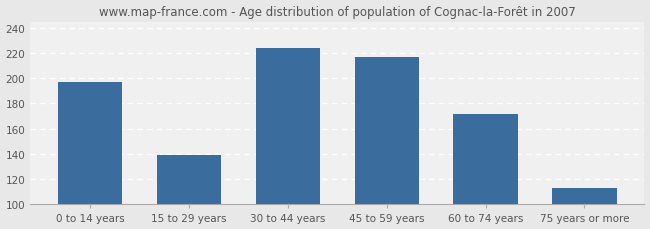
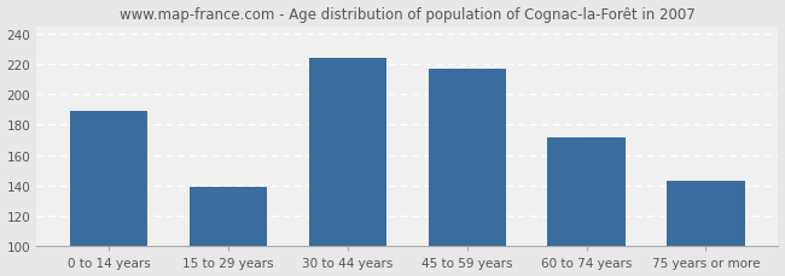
0 to 14 years: 197 -> 189
75 years or more: 113 -> 143
